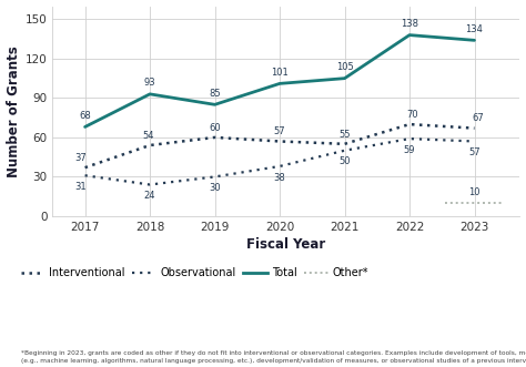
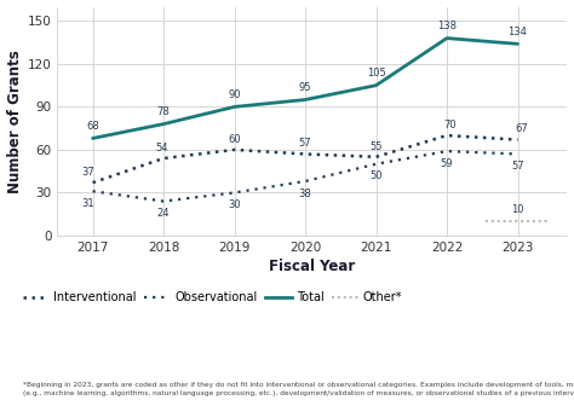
Total/2018: 93 -> 78
Total/2019: 85 -> 90
Total/2020: 101 -> 95
